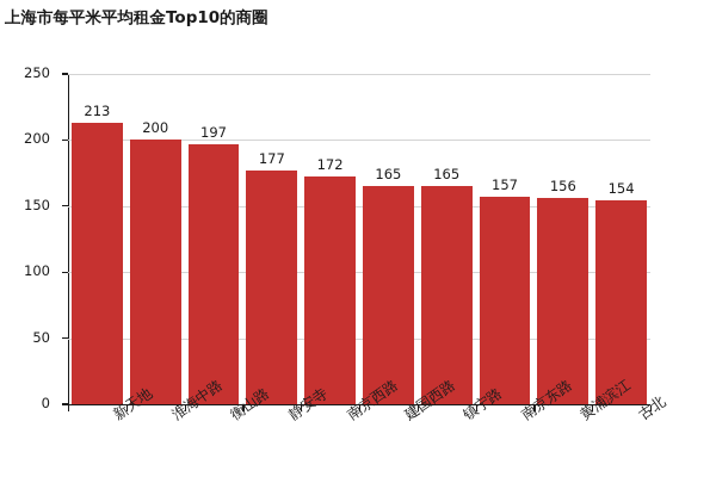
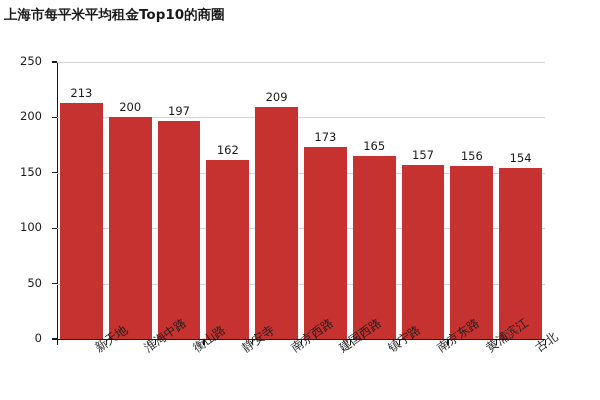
静安寺: 177 -> 162
南京西路: 172 -> 209
建国西路: 165 -> 173
